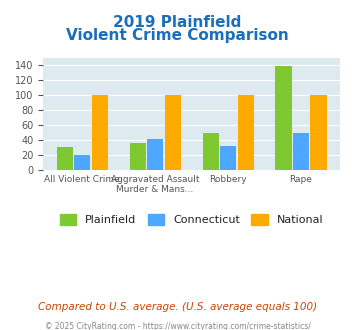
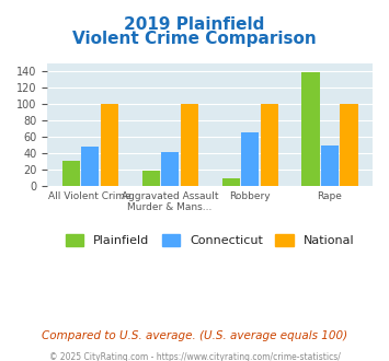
Connecticut/All Violent Crime: 20 -> 48
Plainfield/Aggravated Assault Murder & Mans...: 36 -> 19
Plainfield/Robbery: 50 -> 9
Connecticut/Robbery: 32 -> 66
